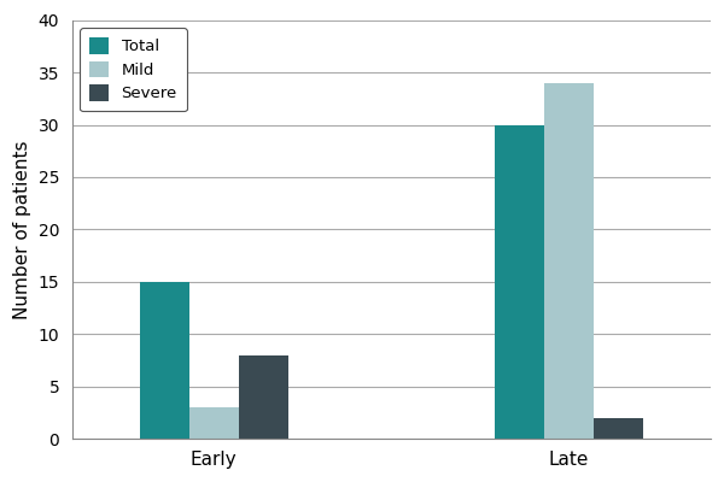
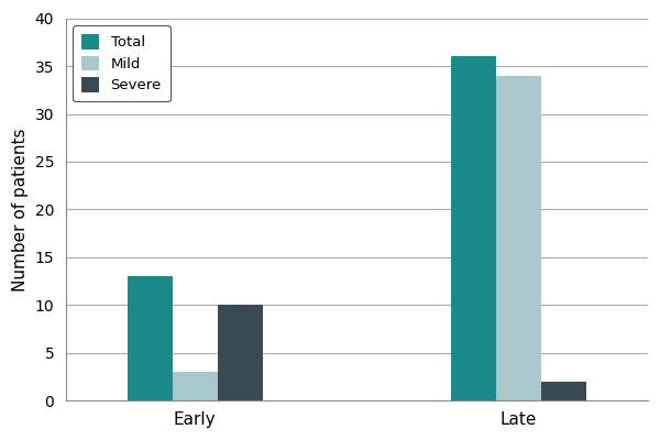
Total/Early: 15 -> 13
Severe/Early: 8 -> 10
Total/Late: 30 -> 36
